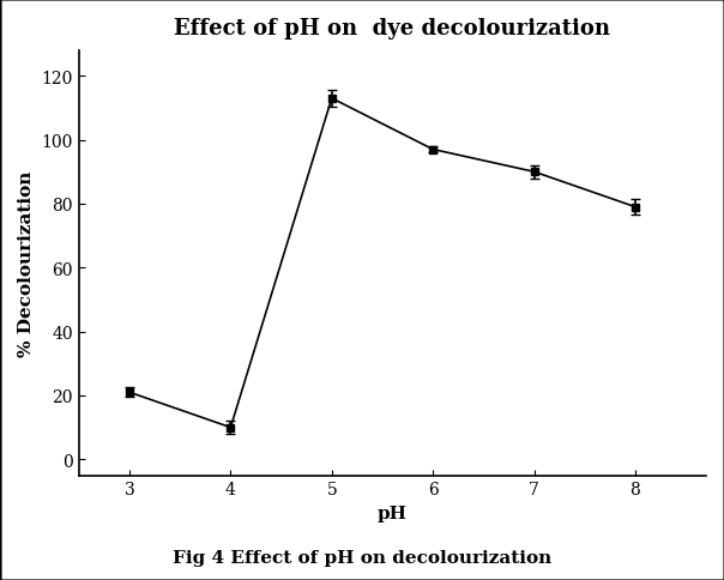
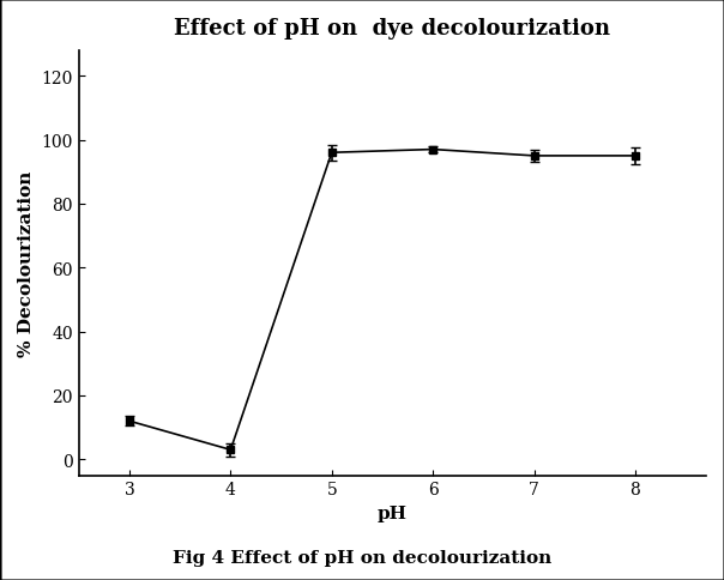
3: 21 -> 12
4: 10 -> 3
5: 113 -> 96
7: 90 -> 95
8: 79 -> 95
